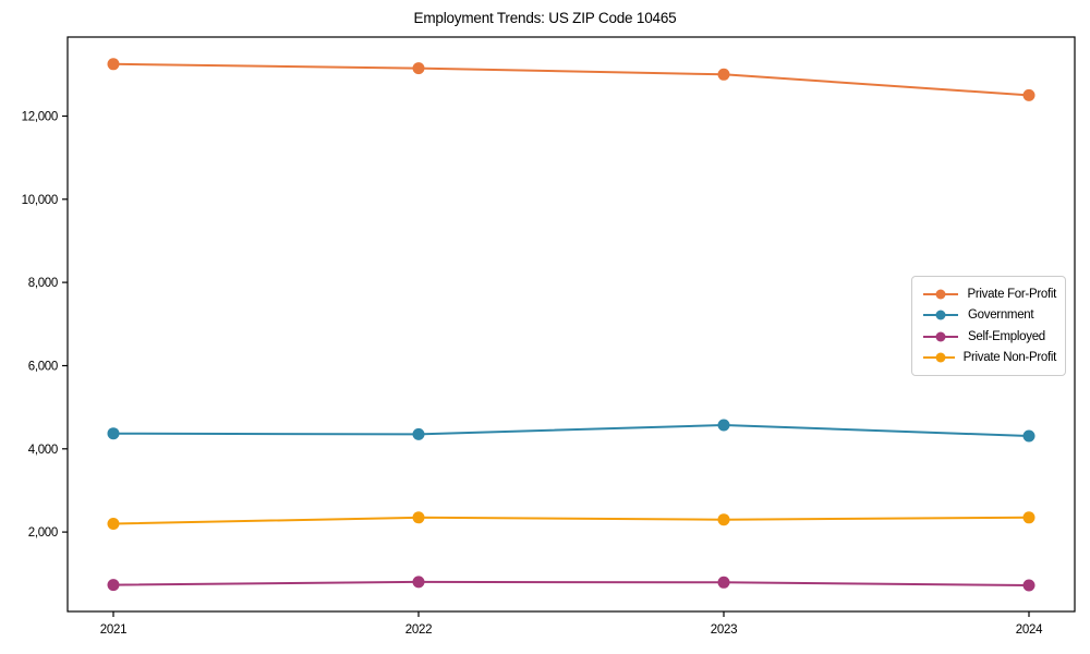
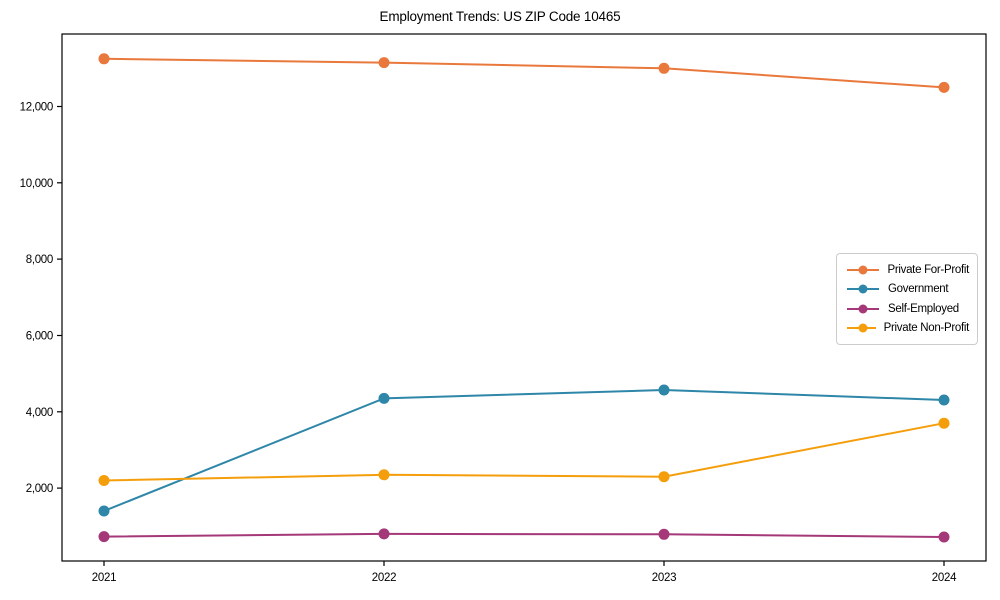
Government/2021: 4400 -> 1400
Private Non-Profit/2024: 2400 -> 3700
